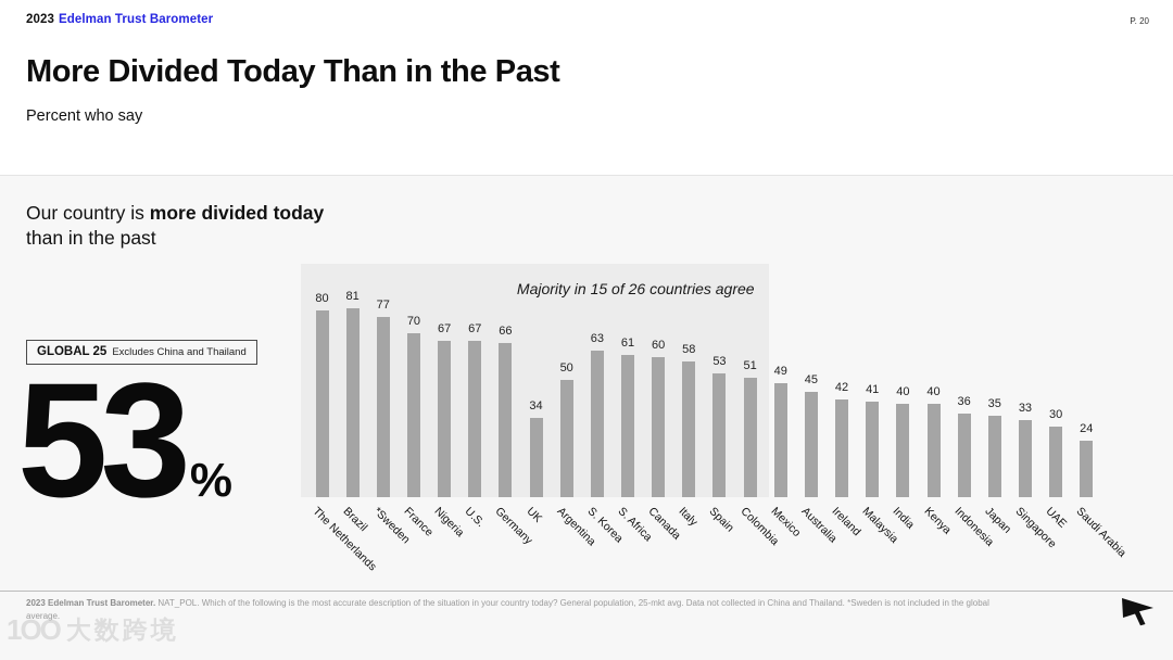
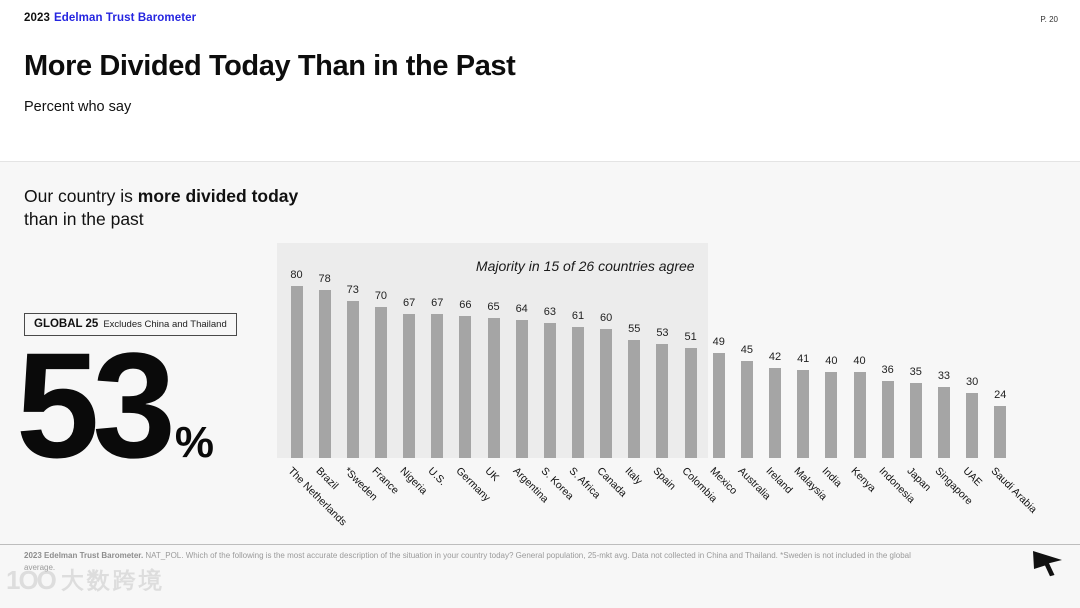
Brazil: 81 -> 78
*Sweden: 77 -> 73
UK: 34 -> 65
Argentina: 50 -> 64
Italy: 58 -> 55
